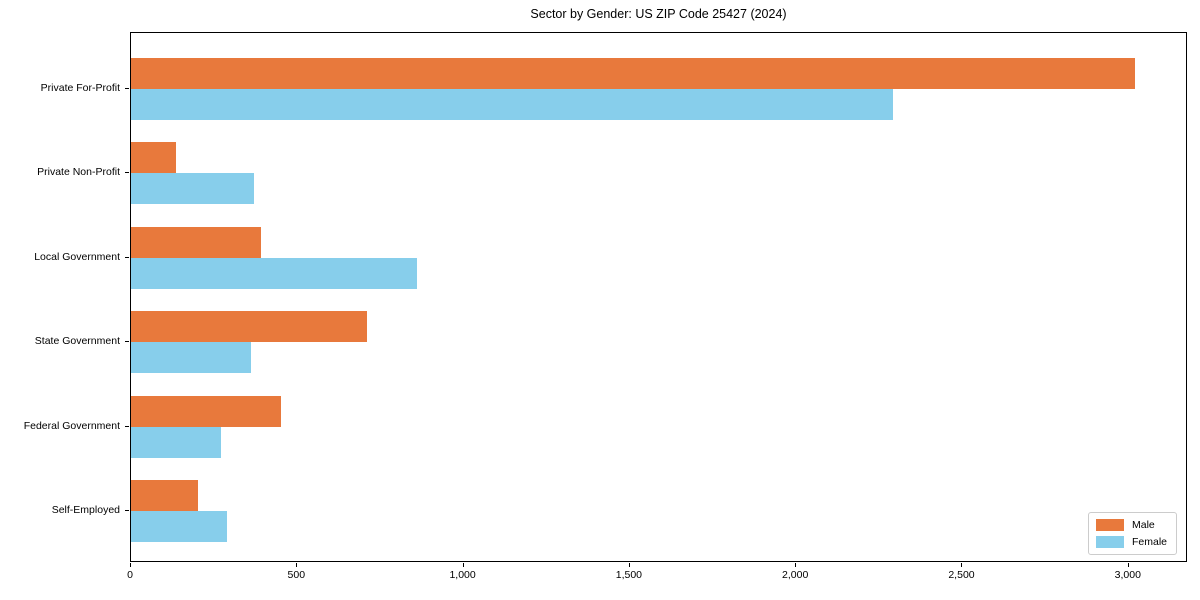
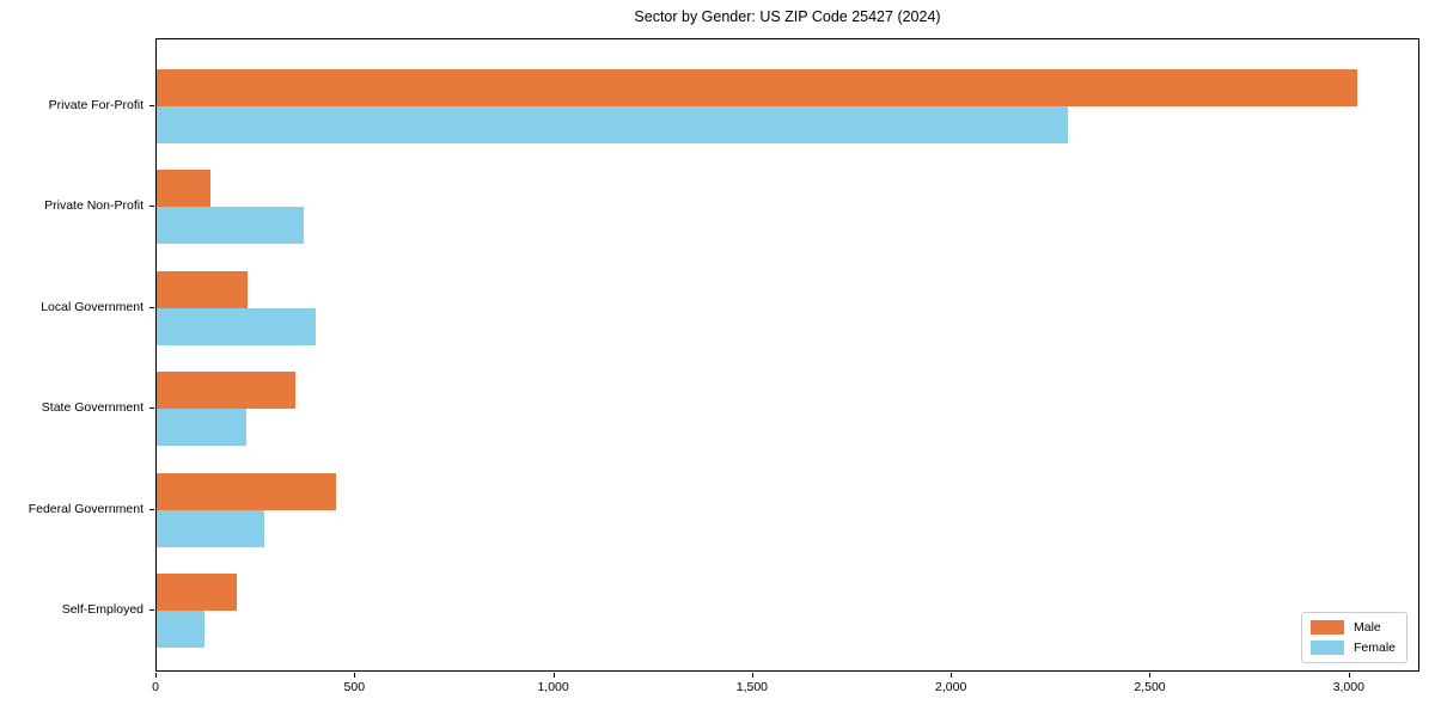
Male/Local Government: 390 -> 230
Female/Local Government: 860 -> 400
Male/State Government: 710 -> 350
Female/State Government: 360 -> 220
Female/Self-Employed: 290 -> 120
